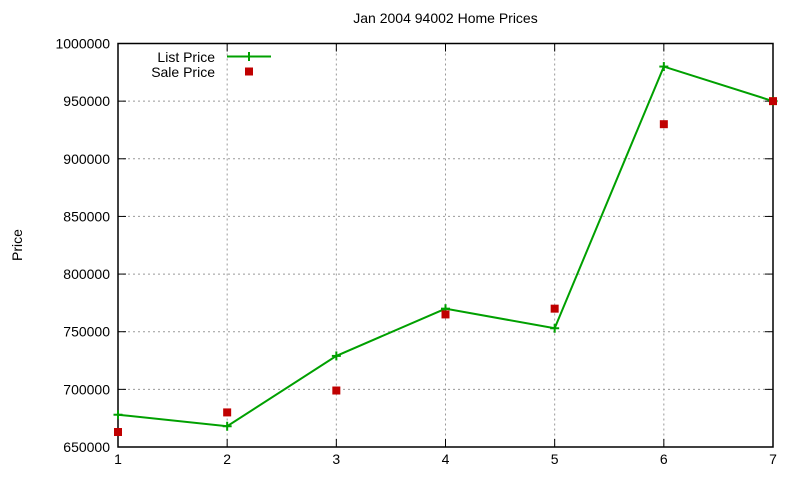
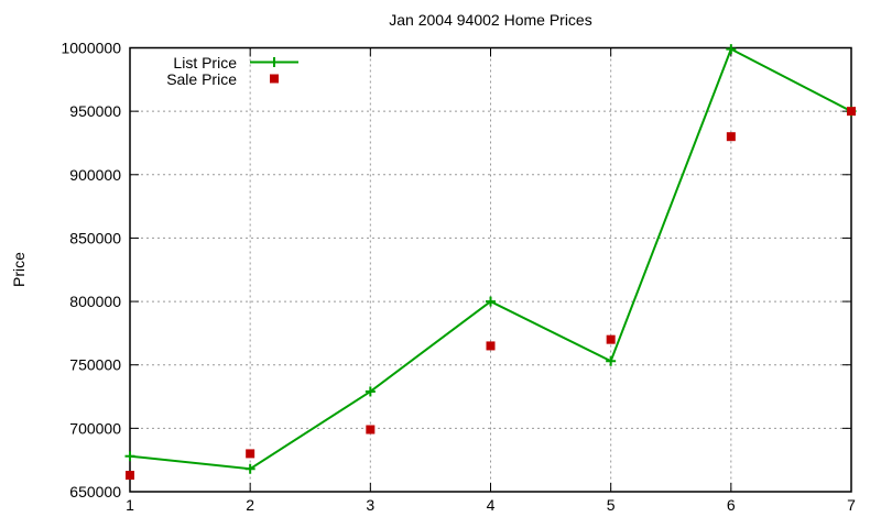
List Price/4: 770000 -> 800000
List Price/6: 980000 -> 999000
